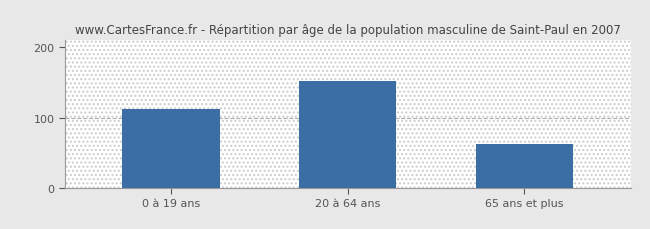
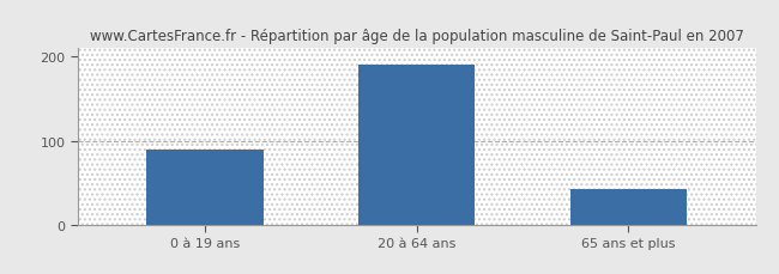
0 à 19 ans: 112 -> 90
20 à 64 ans: 152 -> 190
65 ans et plus: 62 -> 42
